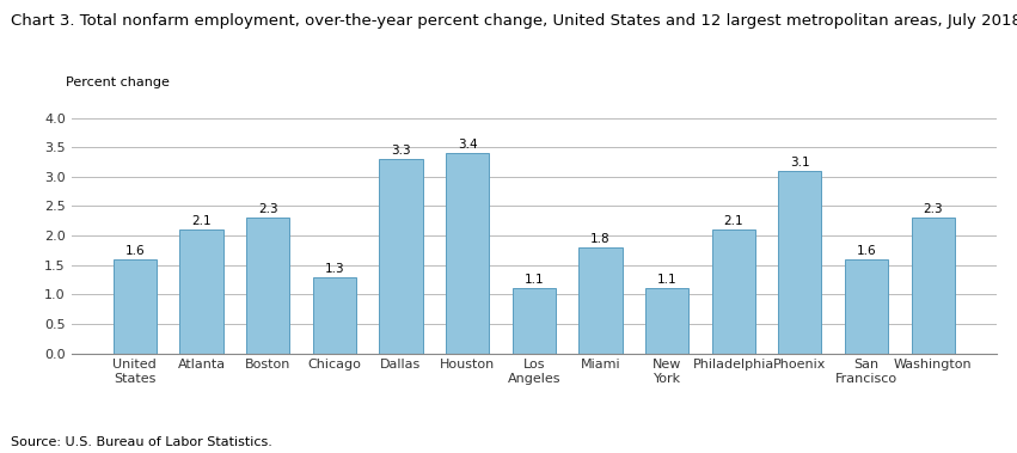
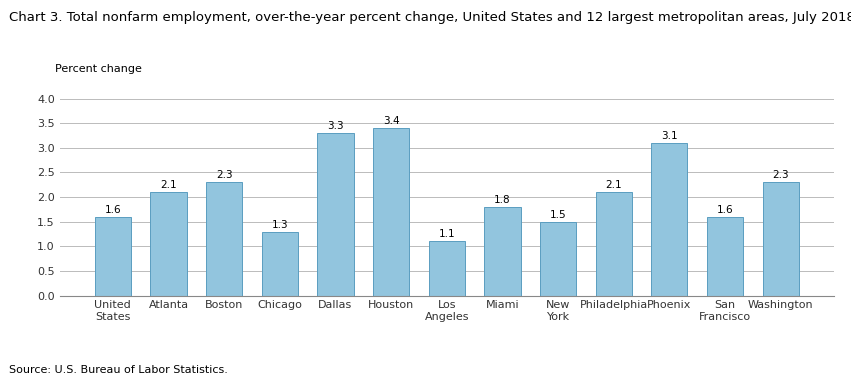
New York: 1.1 -> 1.5
